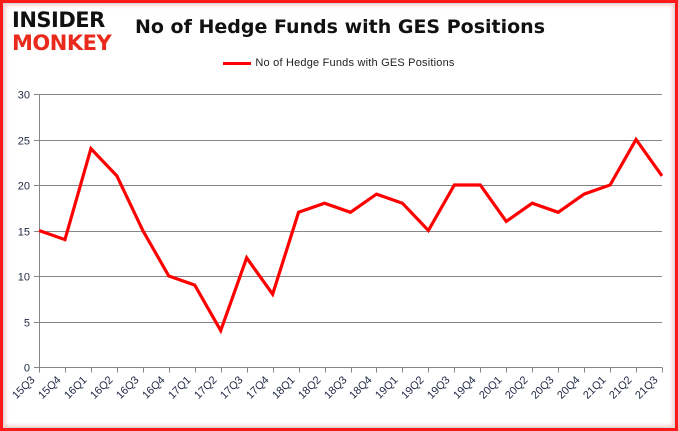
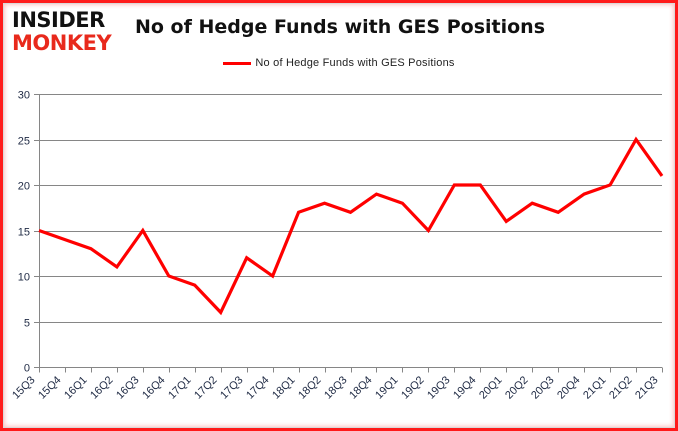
16Q1: 24 -> 13
16Q2: 21 -> 11
17Q2: 4 -> 6
17Q4: 8 -> 10
